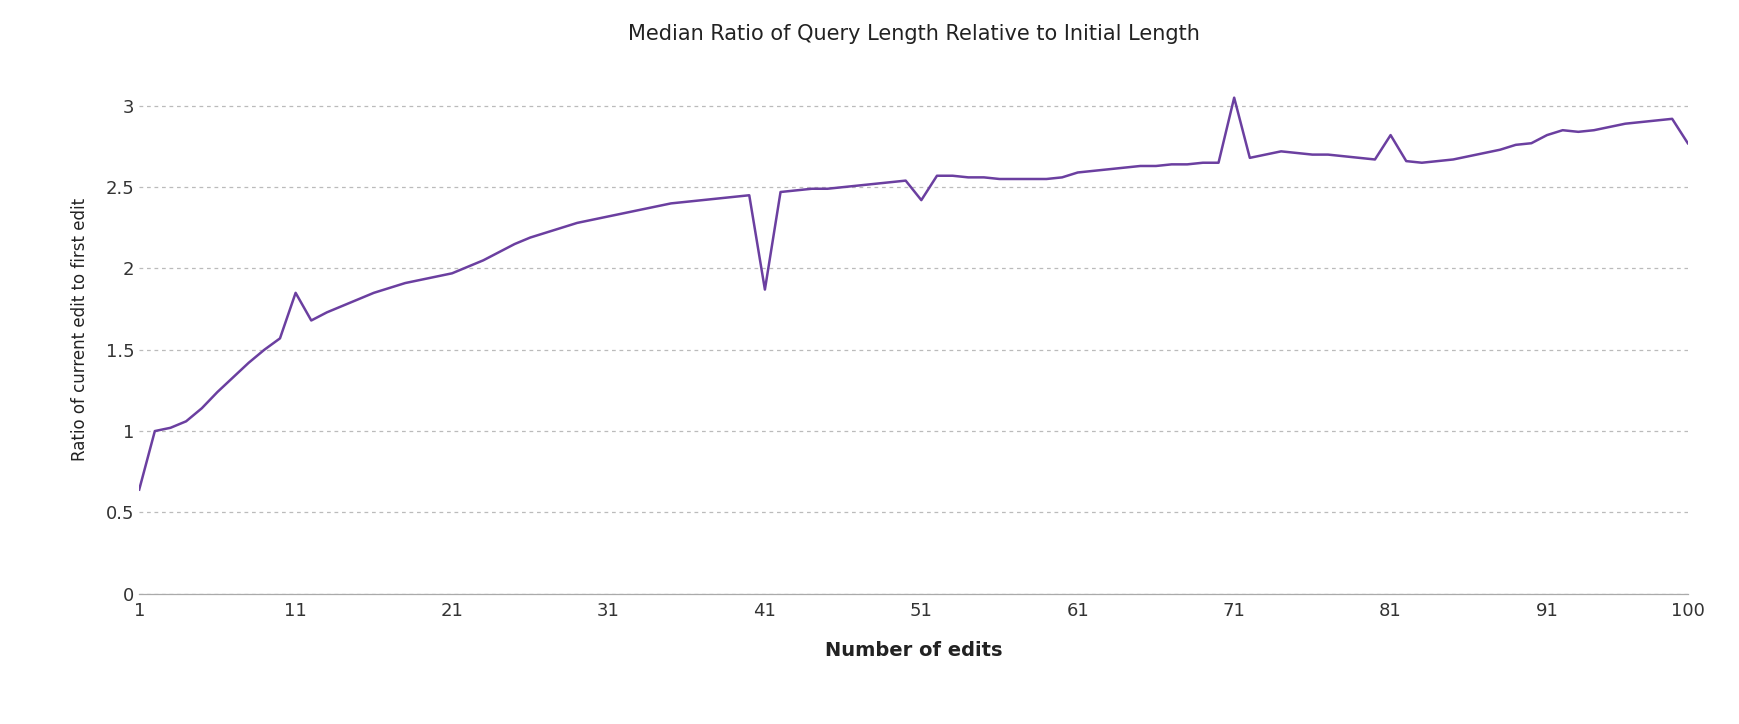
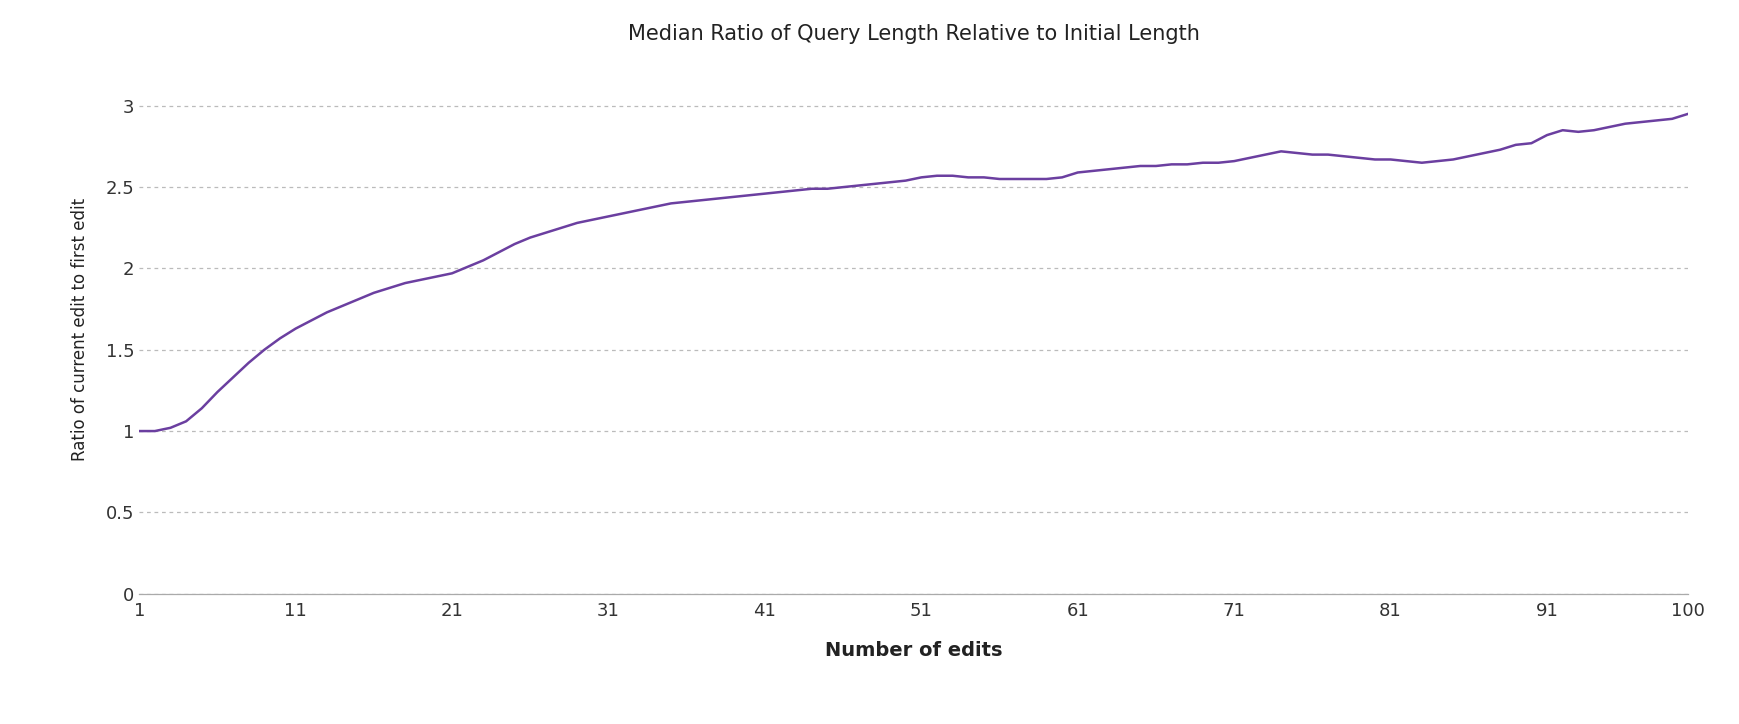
1: 0.64 -> 1.00
11: 1.85 -> 1.63
41: 1.87 -> 2.46
51: 2.42 -> 2.56
71: 3.05 -> 2.66
81: 2.82 -> 2.67
100: 2.77 -> 2.95
